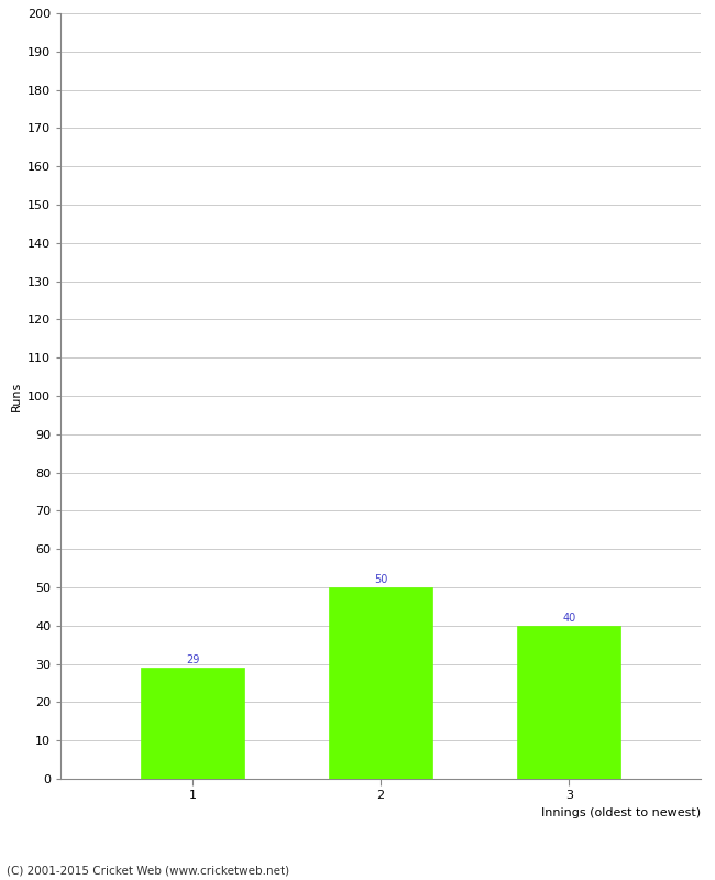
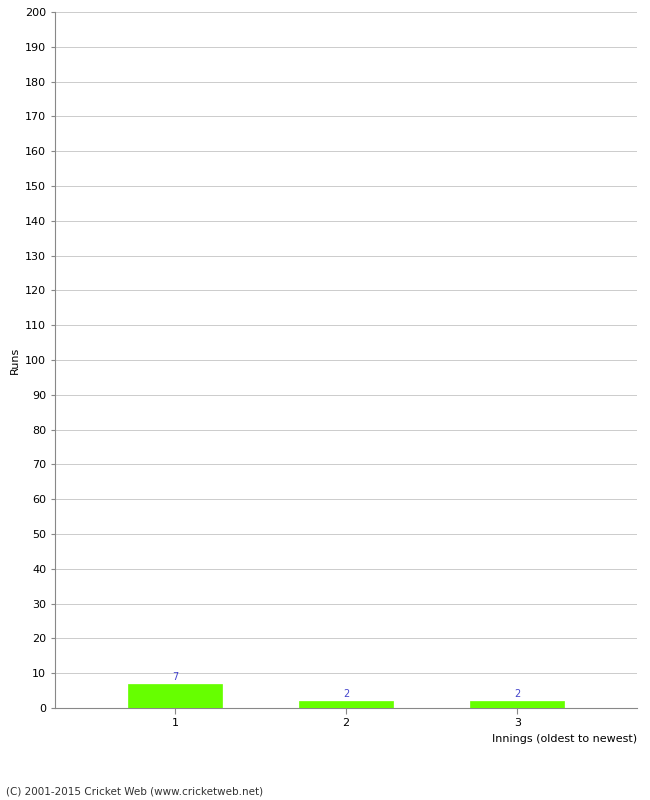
1: 29 -> 7
2: 50 -> 2
3: 40 -> 2
